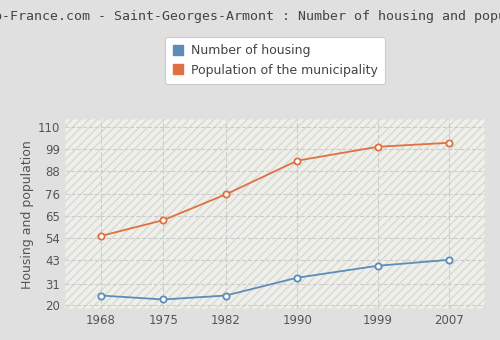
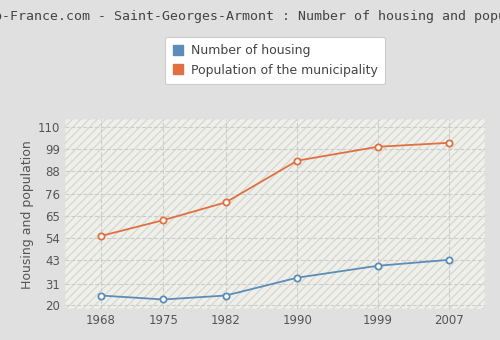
Population of the municipality/1982: 76 -> 72
